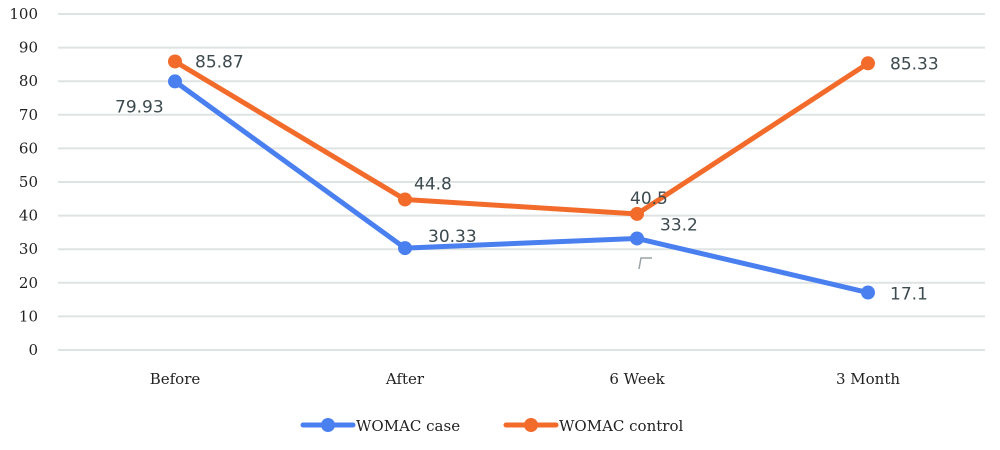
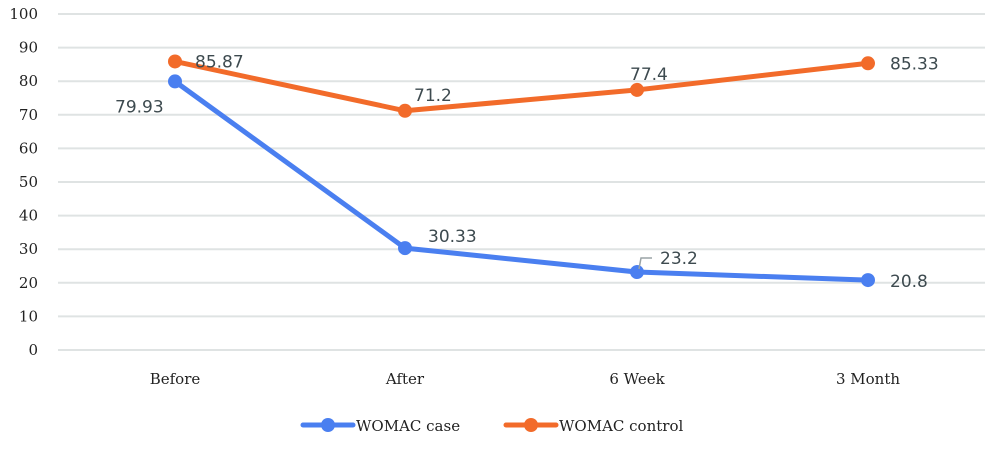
WOMAC control/After: 44.8 -> 71.2
WOMAC case/6 Week: 33.2 -> 23.2
WOMAC control/6 Week: 40.5 -> 77.4
WOMAC case/3 Month: 17.1 -> 20.8
